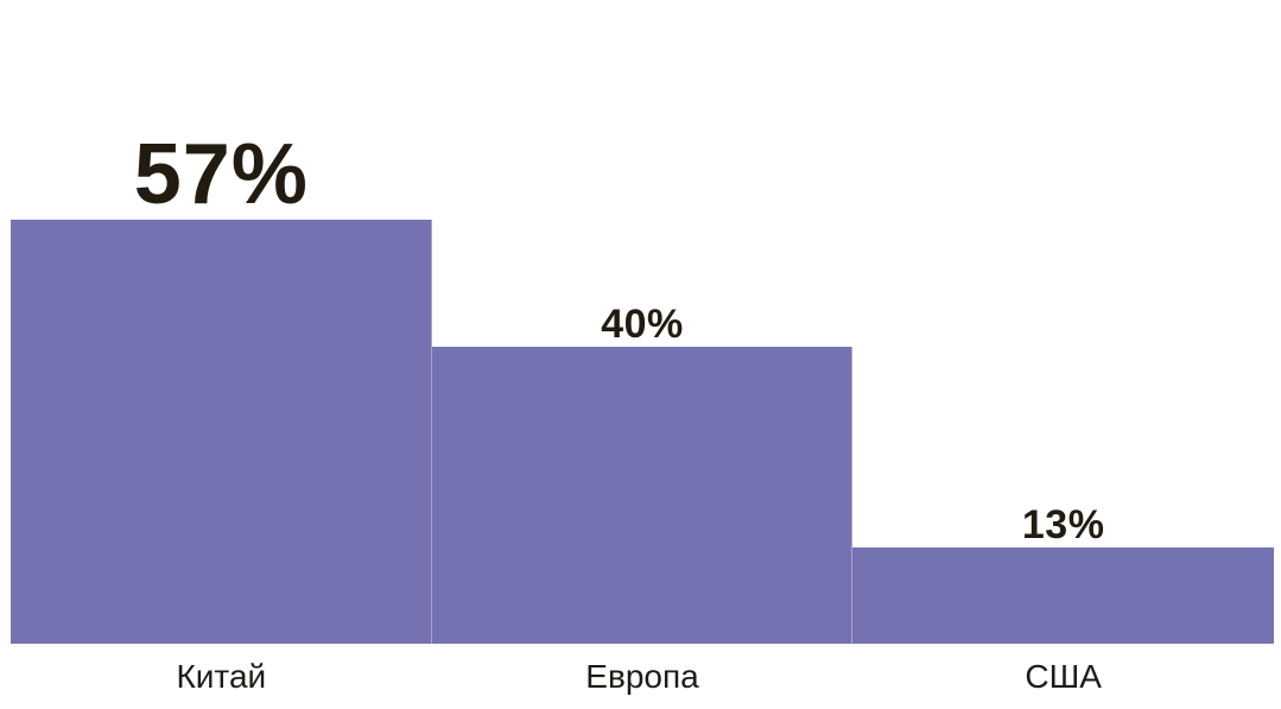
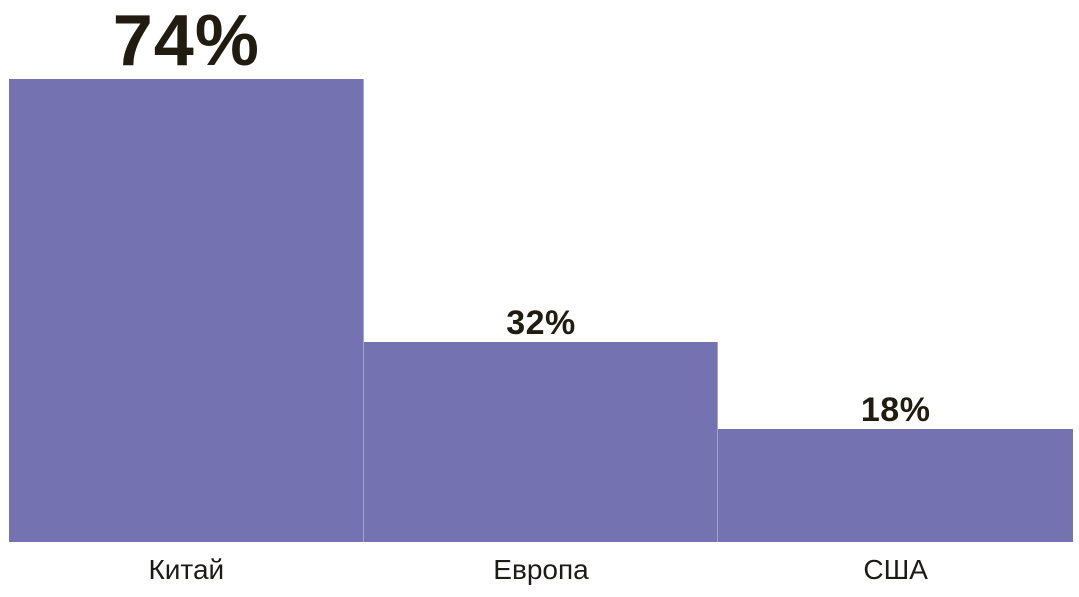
Китай: 57% -> 74%
Европа: 40% -> 32%
США: 13% -> 18%
